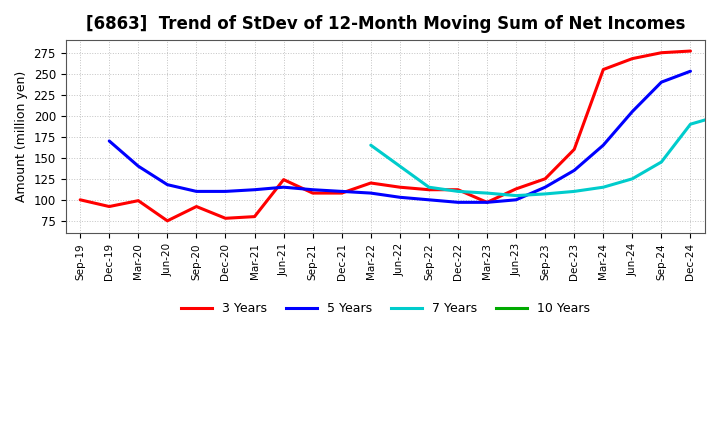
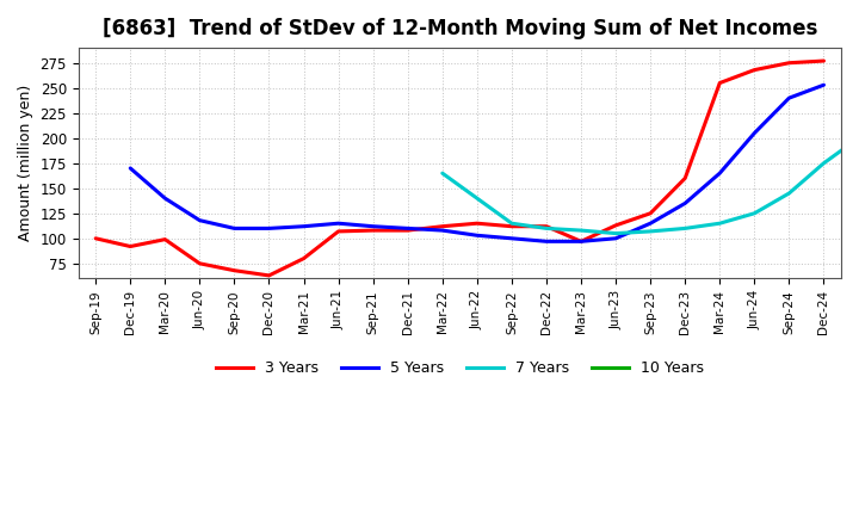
3 Years/Sep-20: 92 -> 68
3 Years/Dec-20: 78 -> 63
3 Years/Jun-21: 124 -> 107
3 Years/Mar-22: 120 -> 112
7 Years/Dec-24: 190 -> 175
